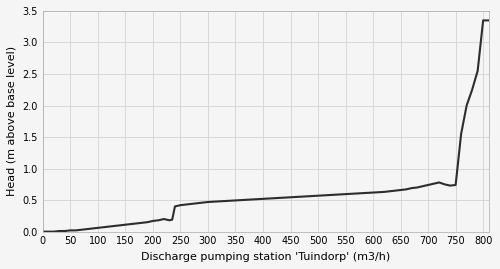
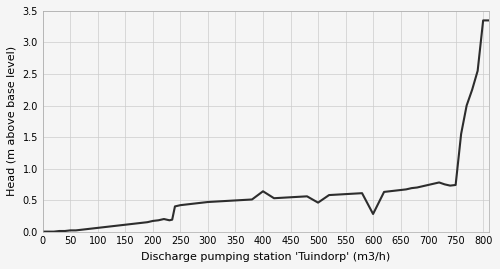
400: 0.52 -> 0.64
500: 0.57 -> 0.46
600: 0.62 -> 0.28
